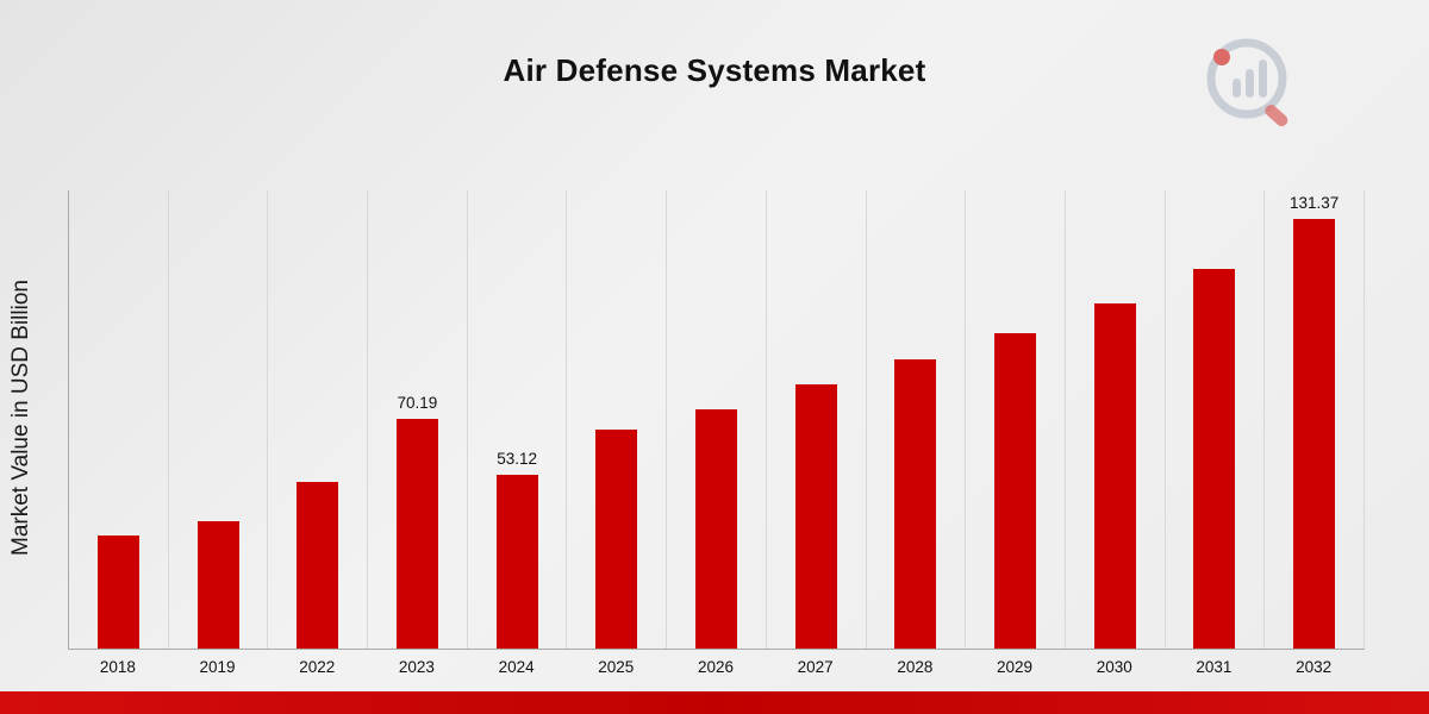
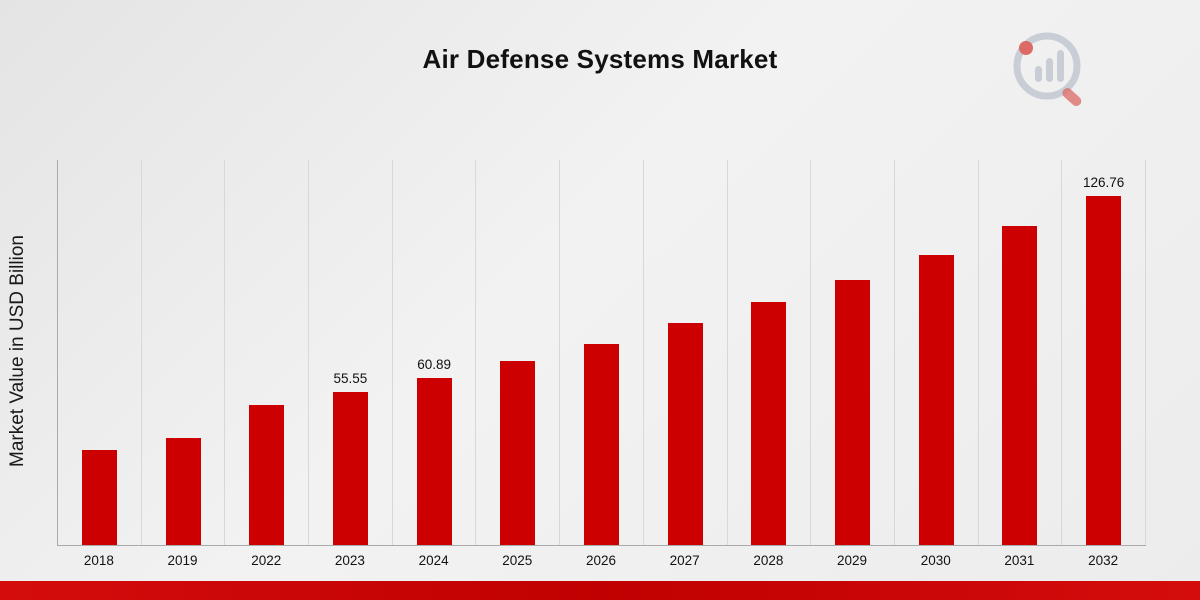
2023: 70.19 -> 55.55
2024: 53.12 -> 60.89
2032: 131.37 -> 126.76
